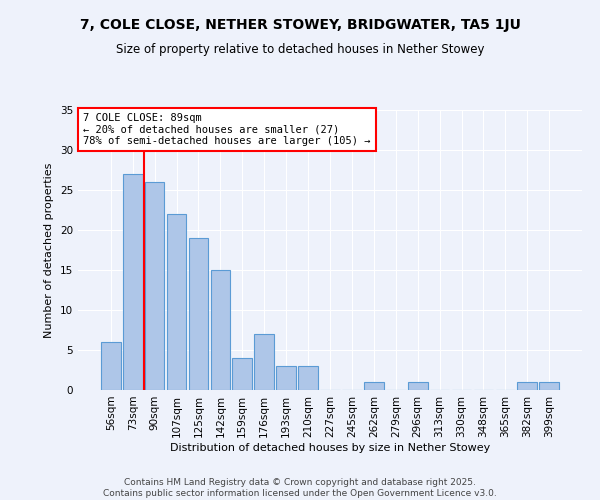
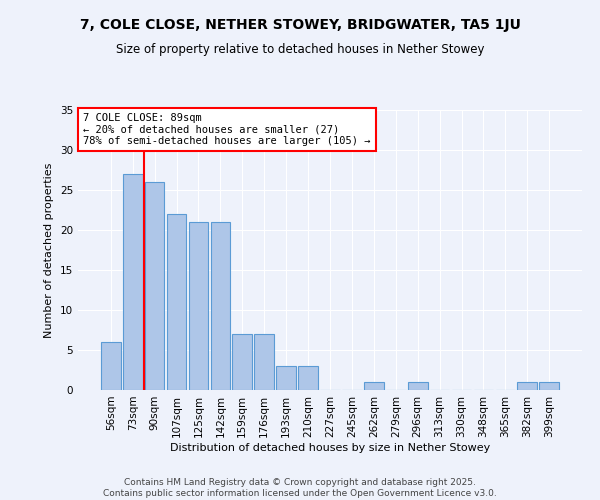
125sqm: 19 -> 21
142sqm: 15 -> 21
159sqm: 4 -> 7
